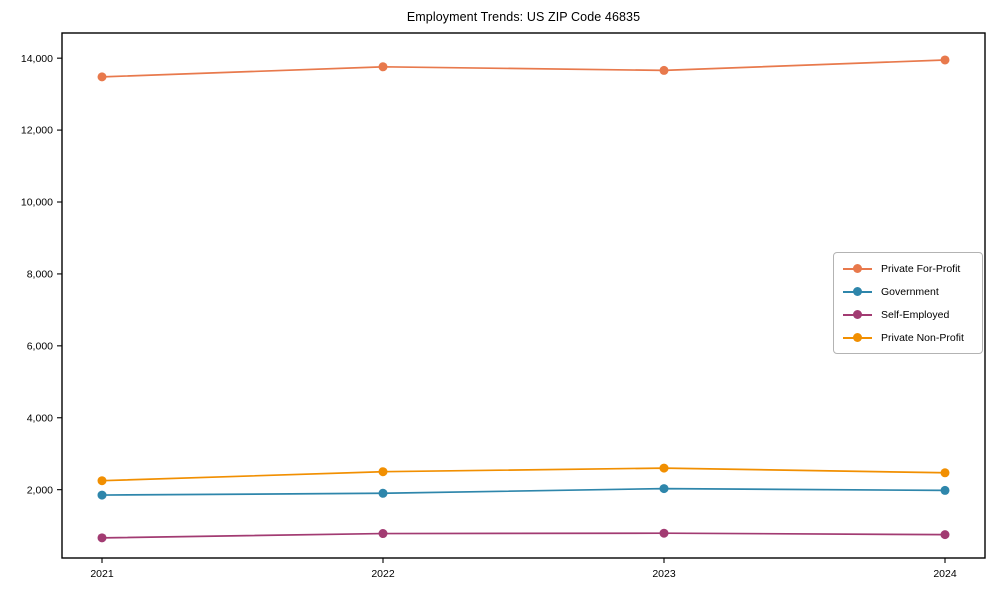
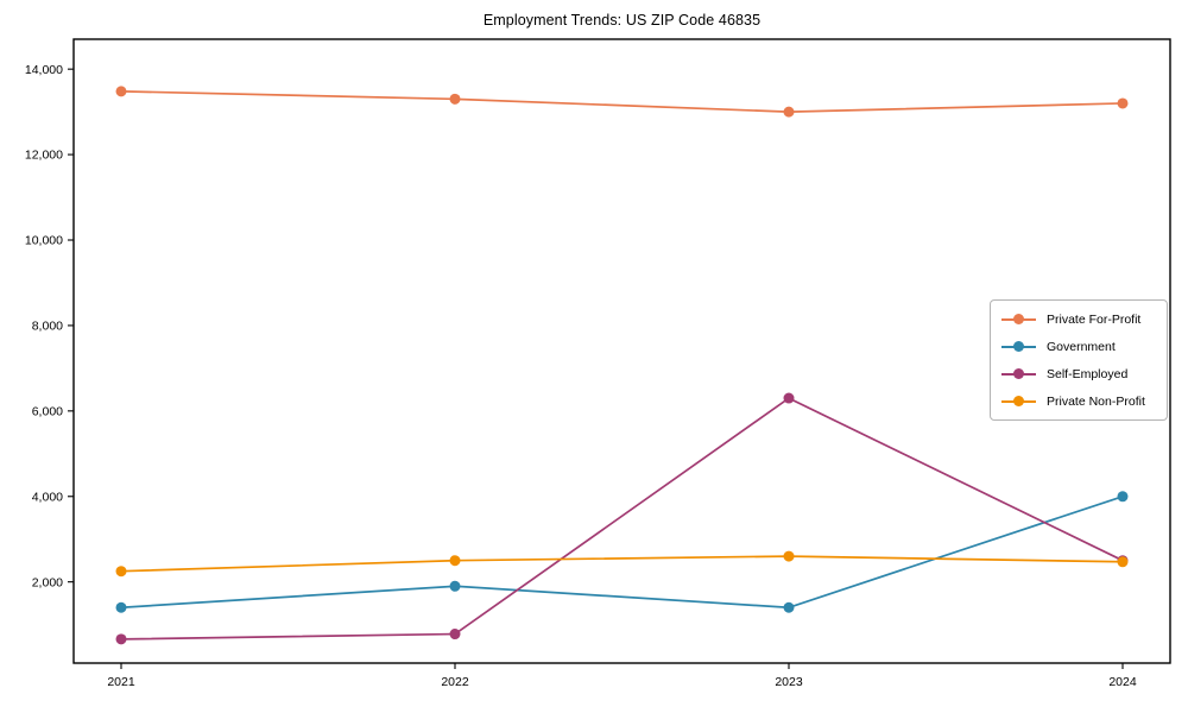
Government/2021: 1800 -> 1400
Private For-Profit/2022: 13800 -> 13300
Private For-Profit/2023: 13700 -> 13000
Government/2023: 2000 -> 1400
Self-Employed/2023: 800 -> 6300
Private For-Profit/2024: 14000 -> 13200
Government/2024: 2000 -> 4000
Self-Employed/2024: 800 -> 2500
